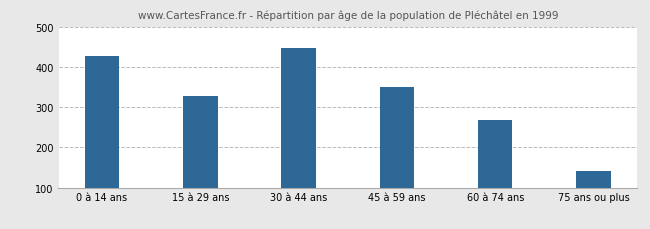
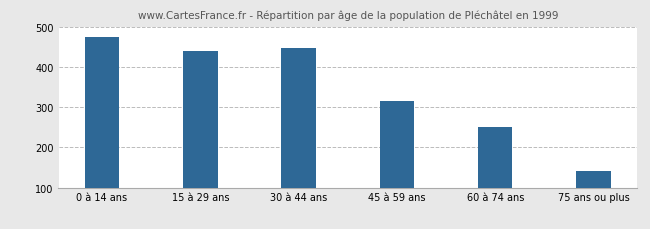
0 à 14 ans: 428 -> 475
15 à 29 ans: 327 -> 440
45 à 59 ans: 349 -> 315
60 à 74 ans: 268 -> 250
